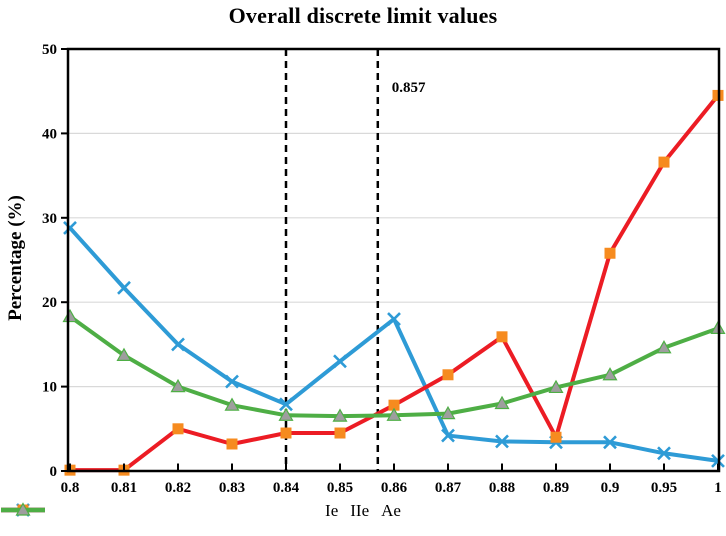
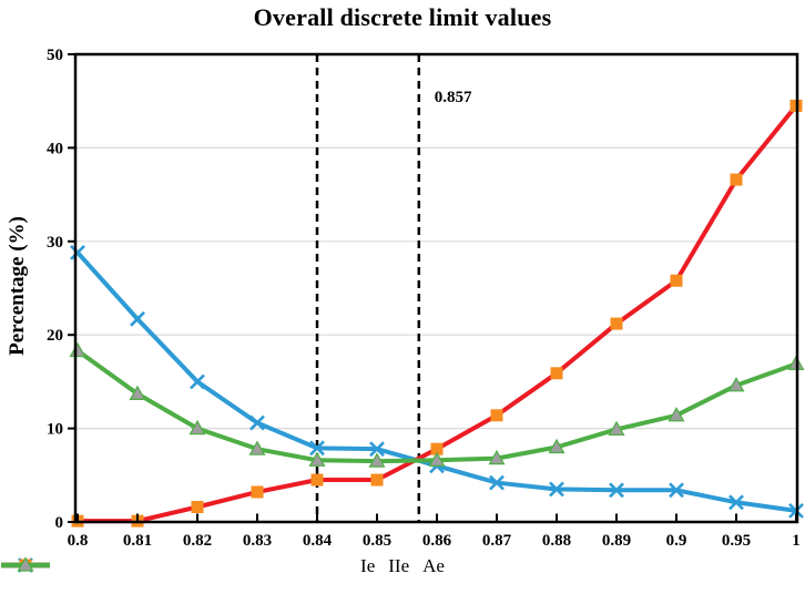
IIe/0.82: 5 -> 2
Ie/0.85: 13 -> 8
Ie/0.86: 18 -> 6
IIe/0.89: 4 -> 21
